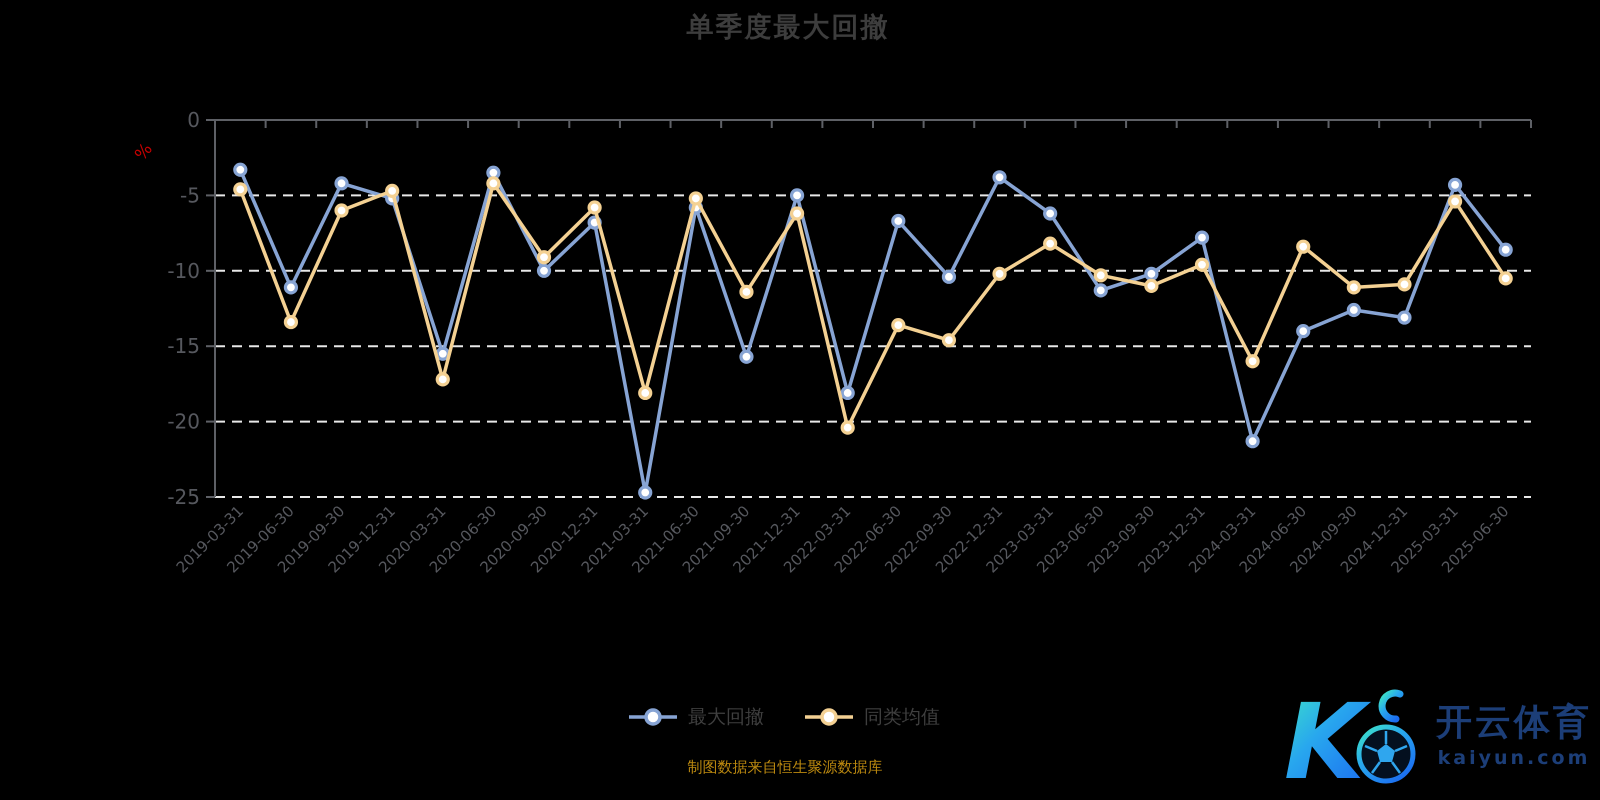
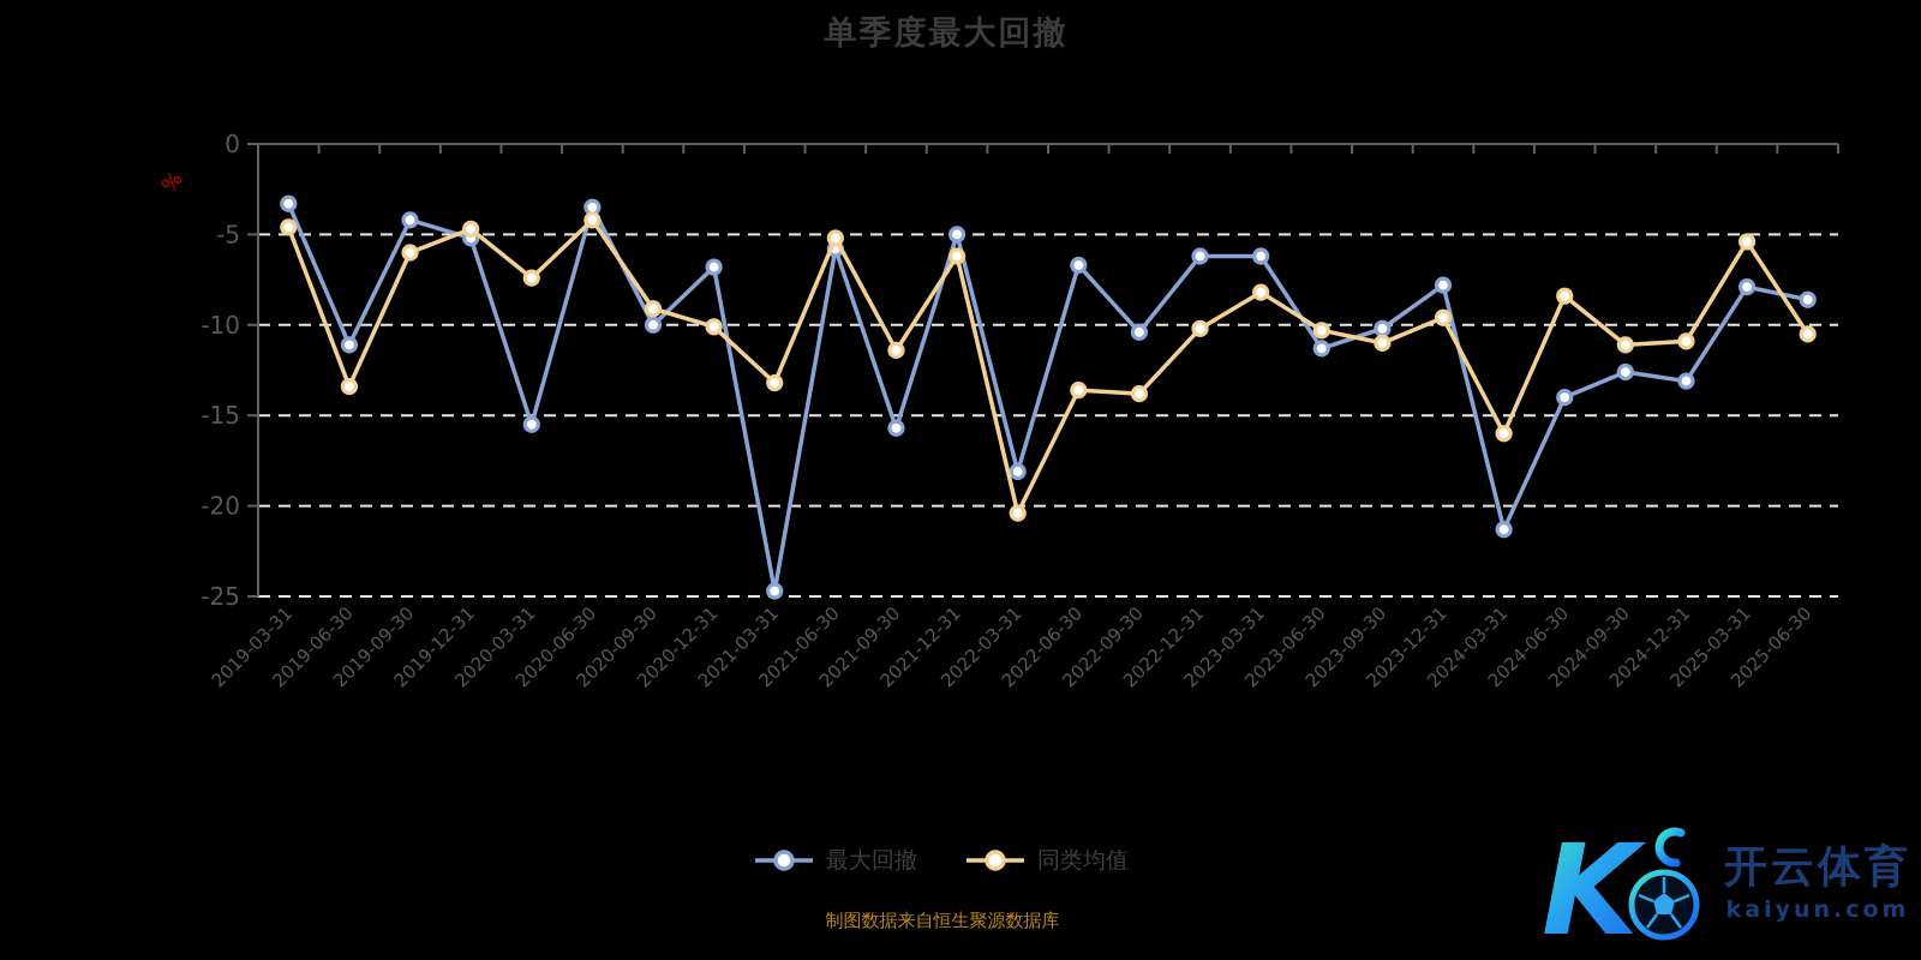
同类均值/2020-03-31: -17.2 -> -7.4
同类均值/2020-12-31: -5.8 -> -10.1
同类均值/2021-03-31: -18.1 -> -13.2
同类均值/2022-09-30: -14.6 -> -13.8
最大回撤/2022-12-31: -3.8 -> -6.2
最大回撤/2025-03-31: -4.3 -> -7.9
